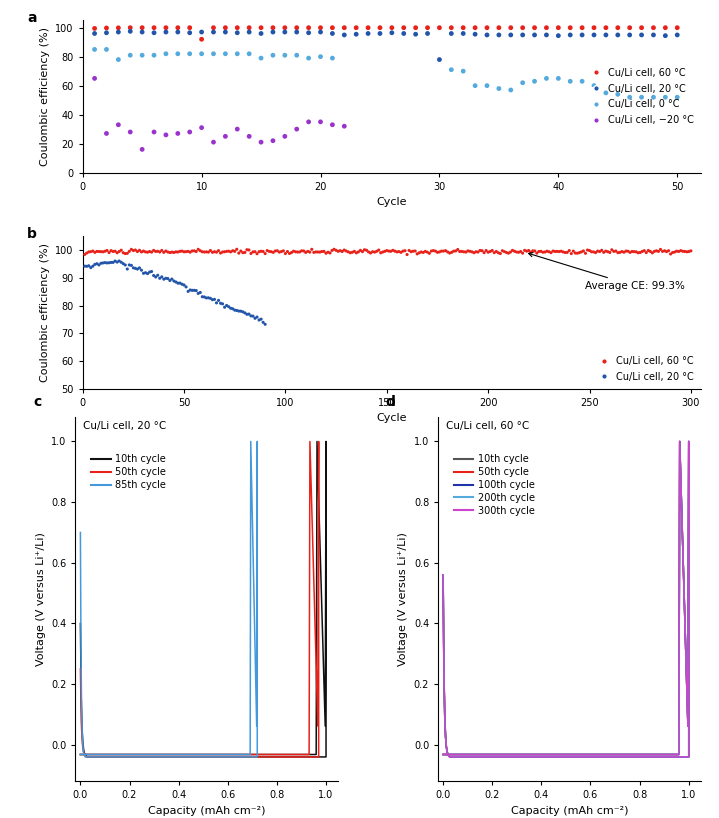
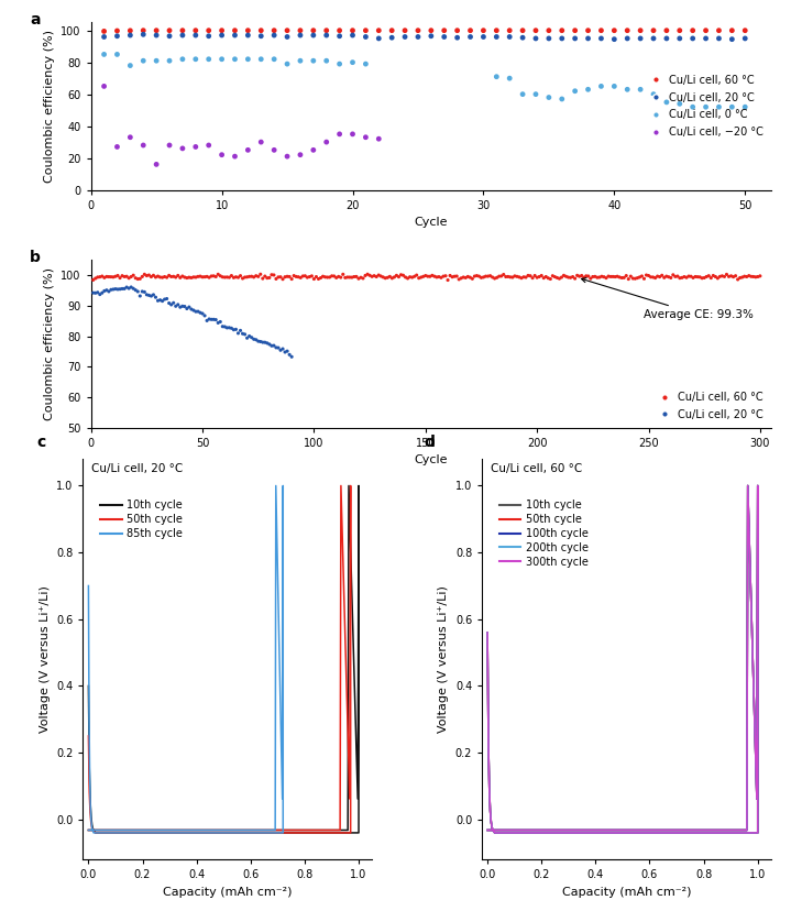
Cu/Li cell, 60 °C/10: 92 -> 100
Cu/Li cell, −20 °C/10: 31 -> 22
Cu/Li cell, 20 °C/30: 78 -> 96
